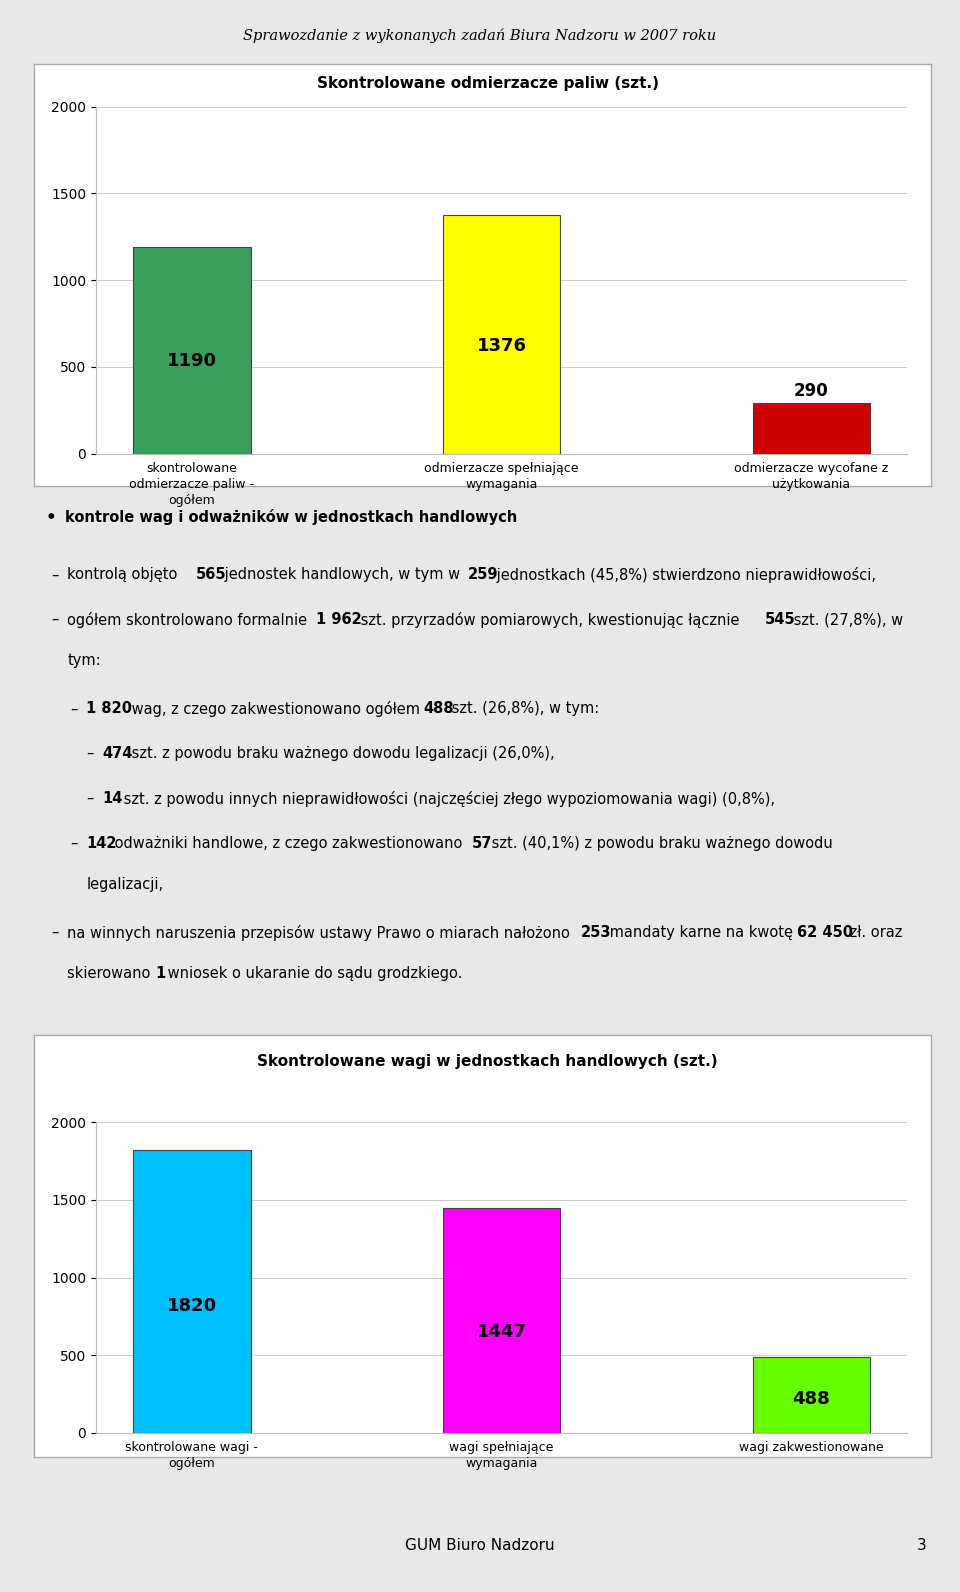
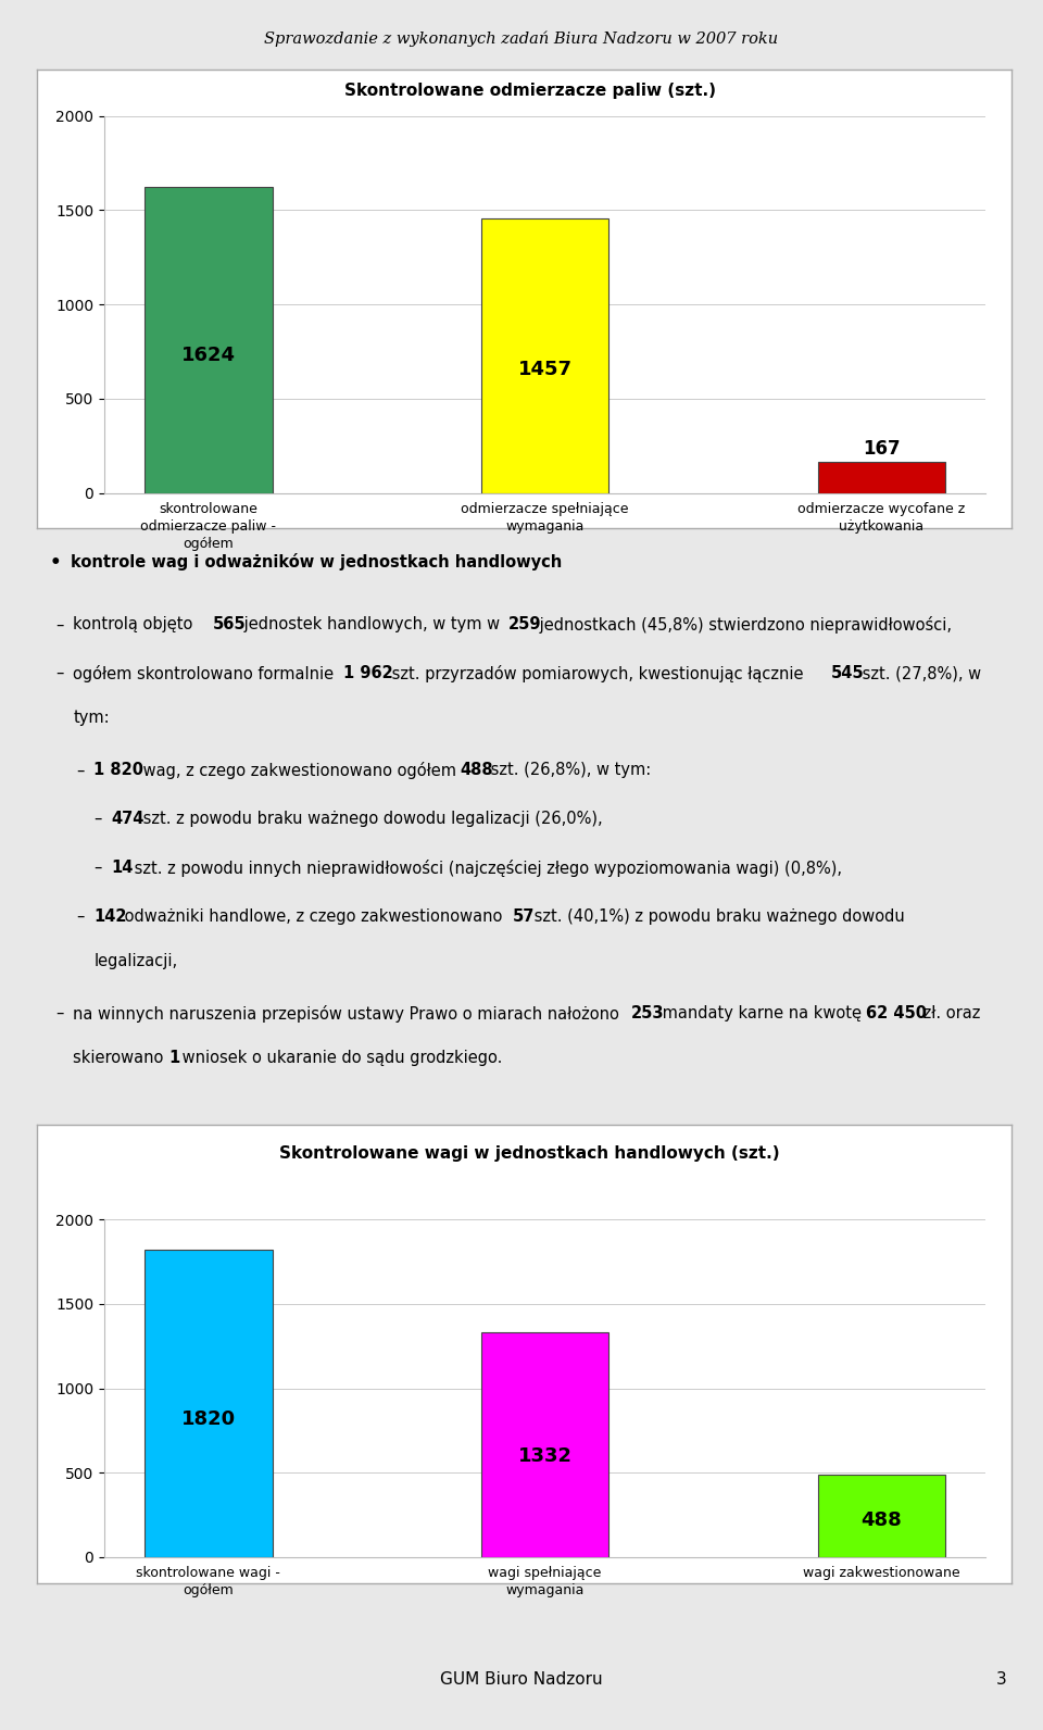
skontrolowane odmierzacze paliw - ogółem: 1190 -> 1624
odmierzacze spełniające wymagania: 1376 -> 1457
odmierzacze wycofane z użytkowania: 290 -> 167
wagi spełniające wymagania: 1447 -> 1332
